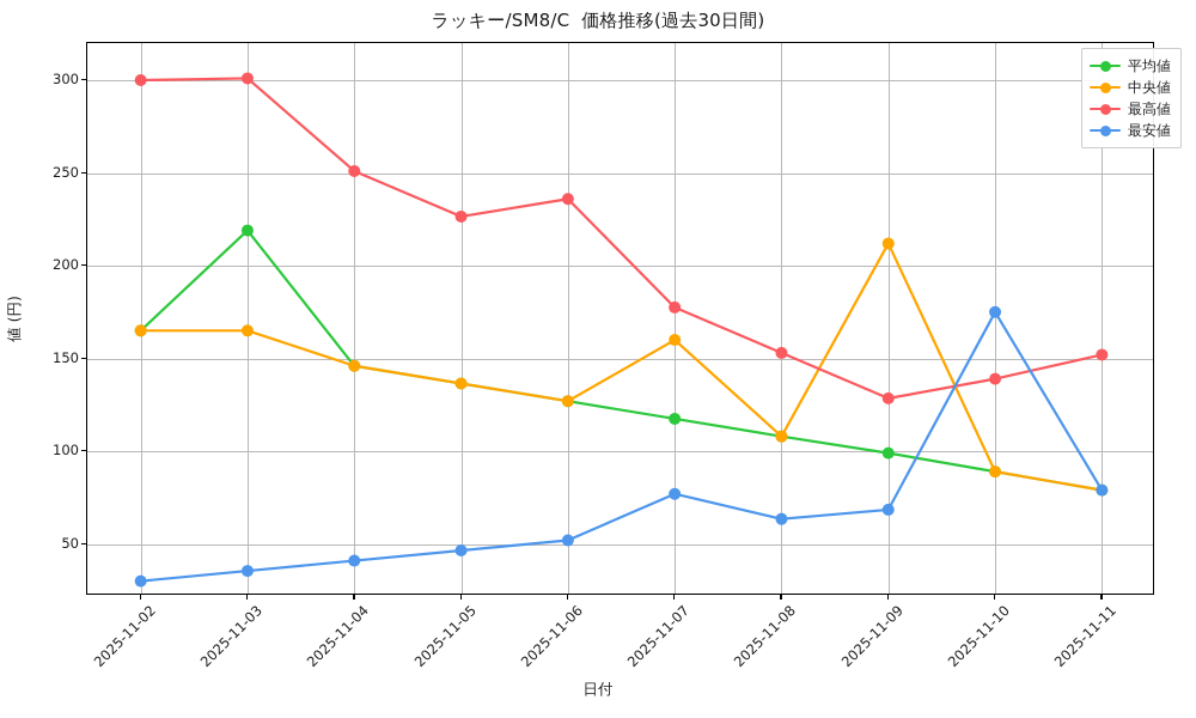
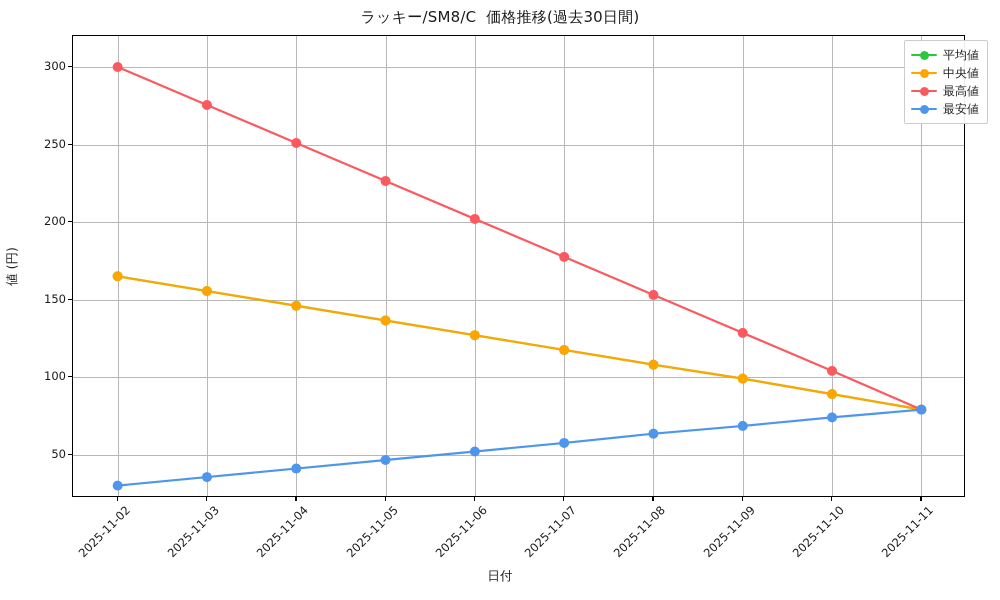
平均値/2025-11-03: 219 -> 156
中央値/2025-11-03: 165 -> 156
最高値/2025-11-03: 301 -> 276
最高値/2025-11-06: 236 -> 202
中央値/2025-11-07: 160 -> 118
最安値/2025-11-07: 77 -> 58
中央値/2025-11-09: 212 -> 99
最高値/2025-11-10: 139 -> 104
最安値/2025-11-10: 175 -> 74
最高値/2025-11-11: 152 -> 79
